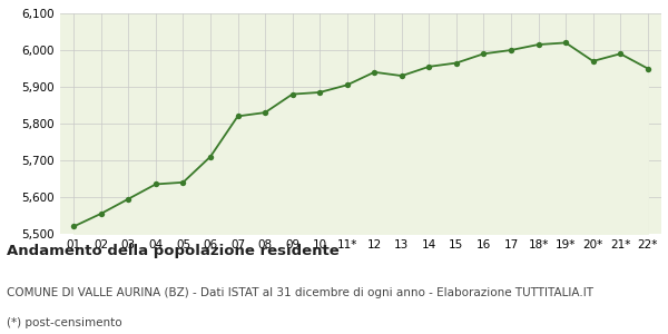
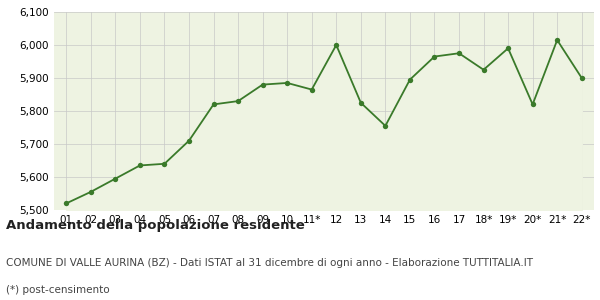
11*: 5,905 -> 5,865
12: 5,940 -> 6,000
13: 5,930 -> 5,825
14: 5,955 -> 5,755
15: 5,965 -> 5,895
16: 5,990 -> 5,965
17: 6,000 -> 5,975
18*: 6,015 -> 5,925
19*: 6,020 -> 5,990
20*: 5,970 -> 5,820
21*: 5,990 -> 6,015
22*: 5,950 -> 5,900
